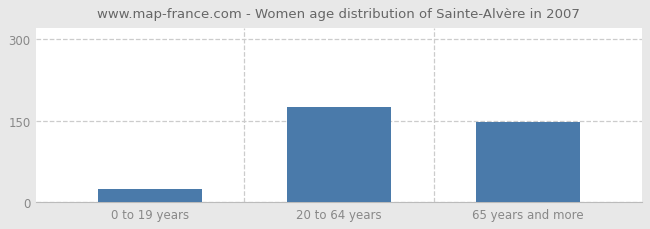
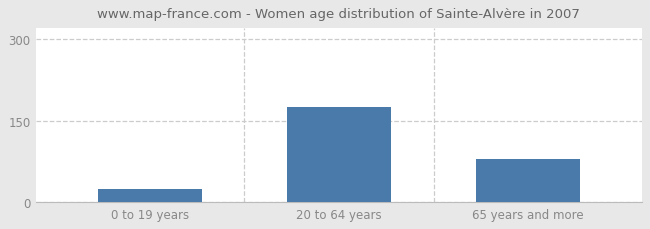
65 years and more: 148 -> 80
